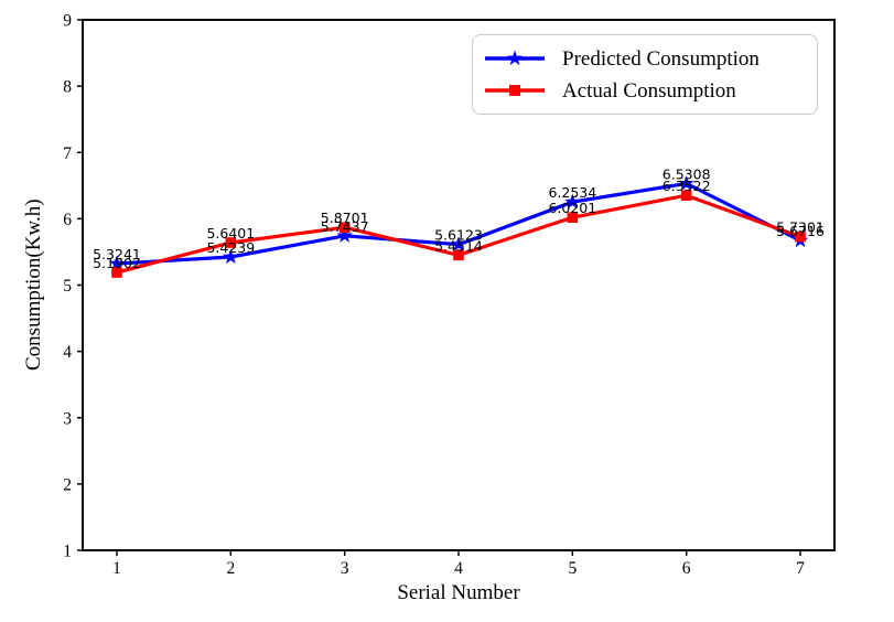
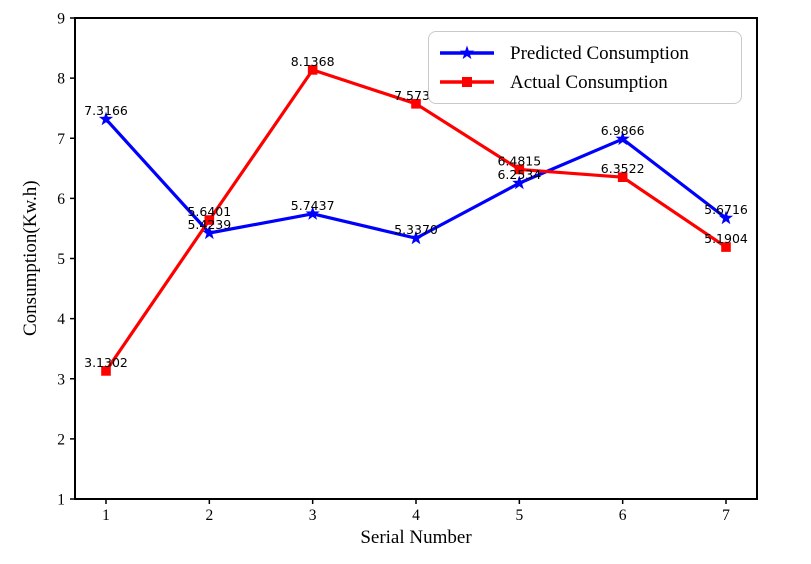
Predicted Consumption/1: 5.3241 -> 7.3166
Actual Consumption/1: 5.1902 -> 3.1302
Actual Consumption/3: 5.8701 -> 8.1368
Predicted Consumption/4: 5.6123 -> 5.3370
Actual Consumption/4: 5.4514 -> 7.5730
Actual Consumption/5: 6.0201 -> 6.4815
Predicted Consumption/6: 6.5308 -> 6.9866
Actual Consumption/7: 5.7301 -> 5.1904
